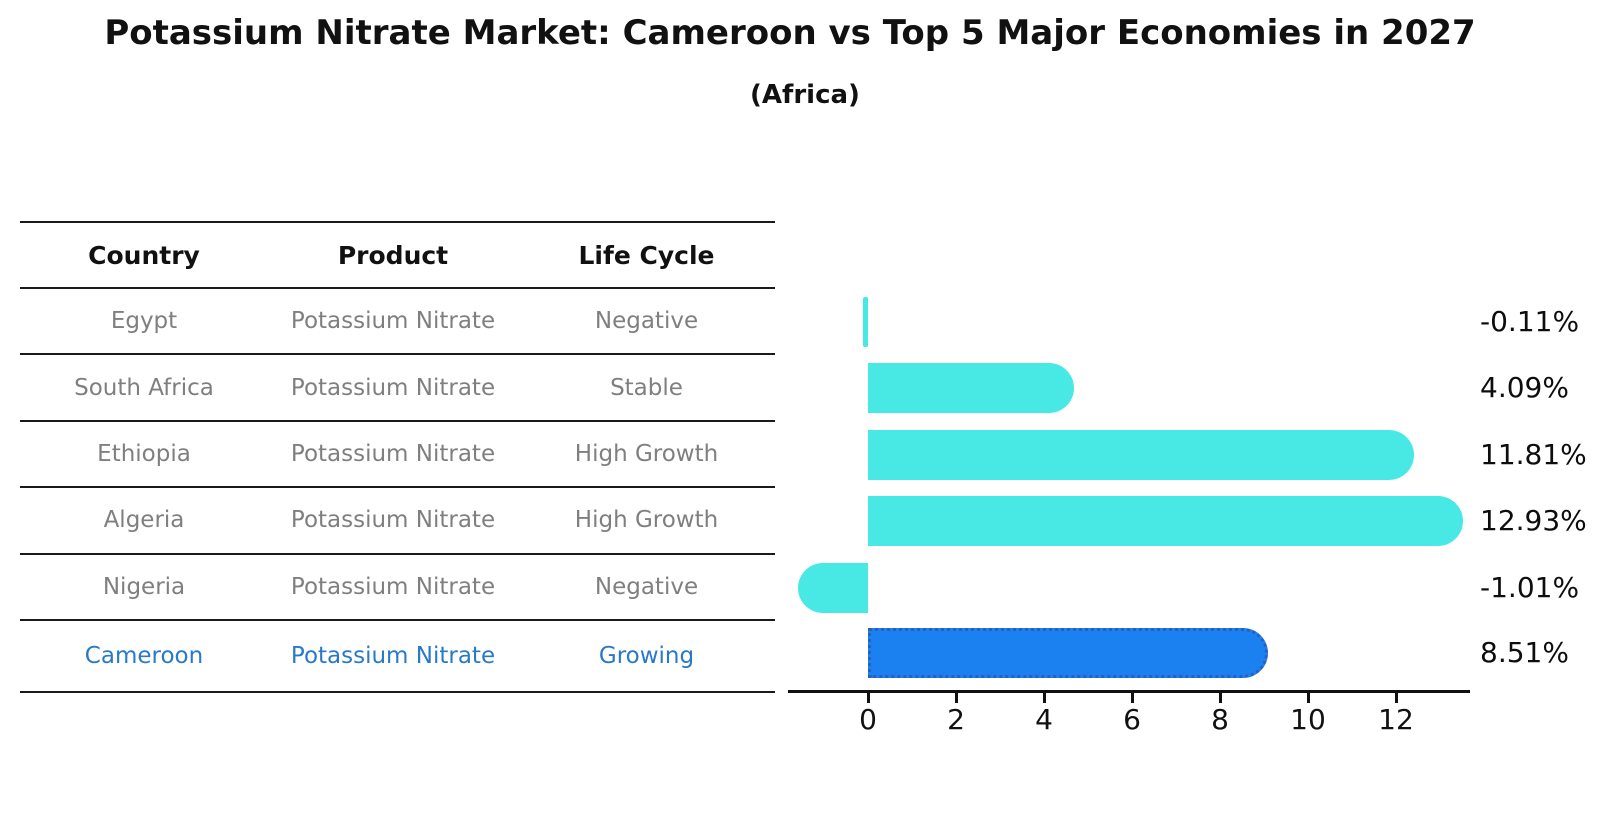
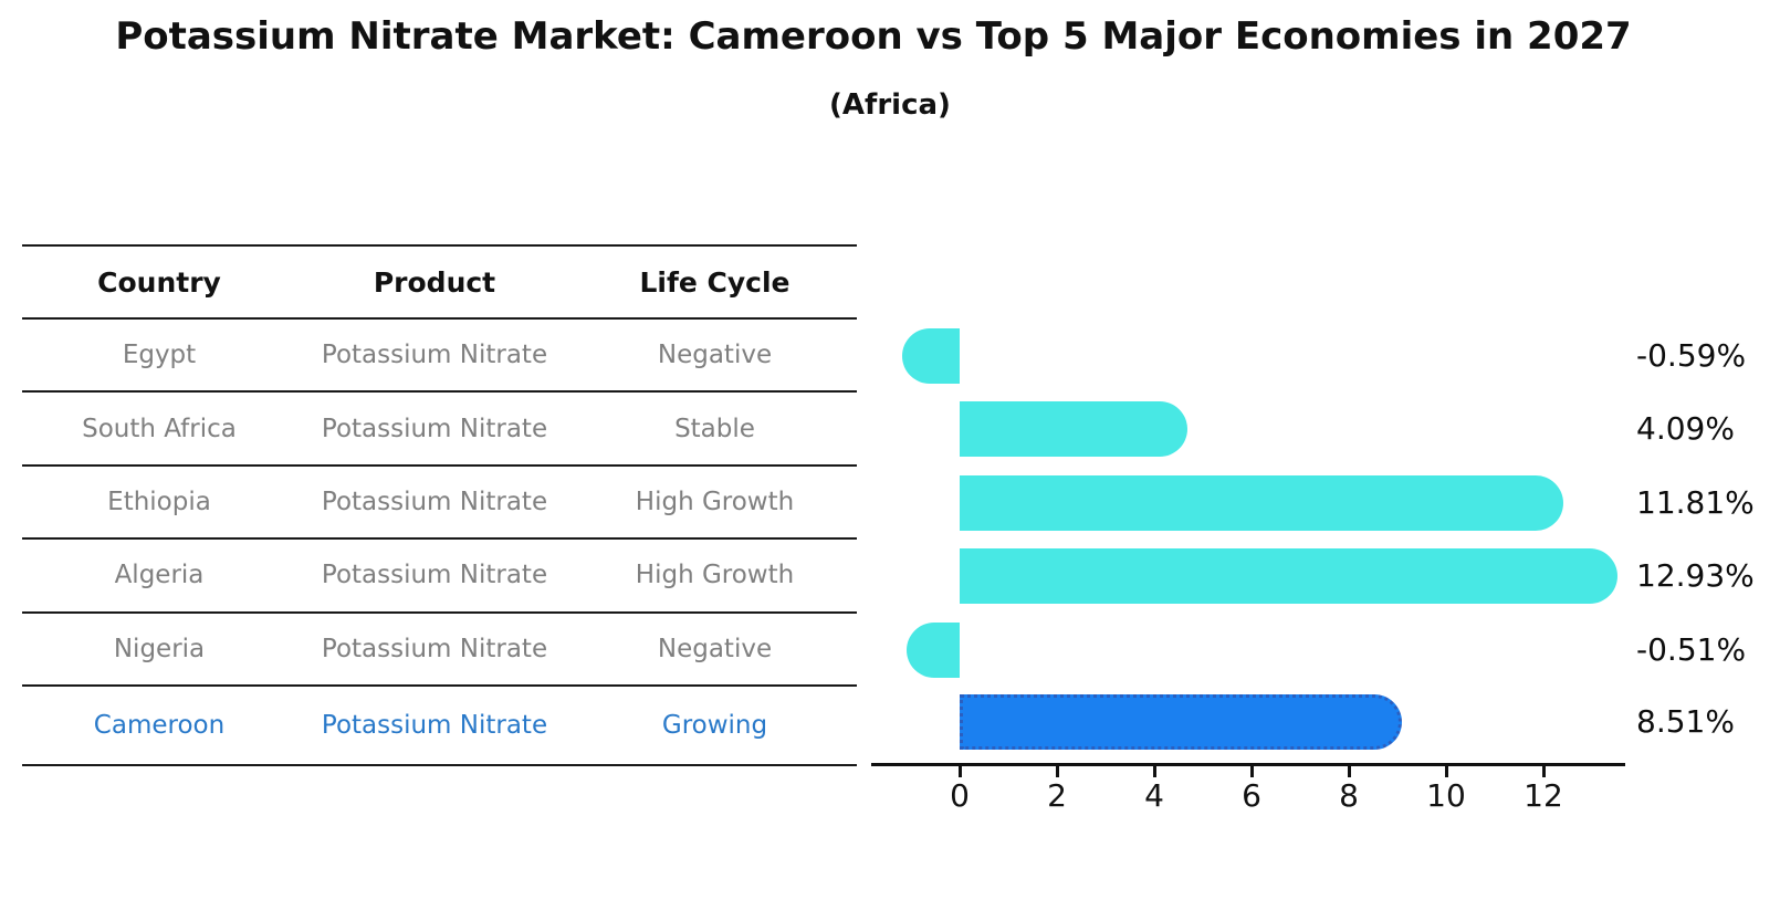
Egypt: -0.11% -> -0.59%
Nigeria: -1.01% -> -0.51%
